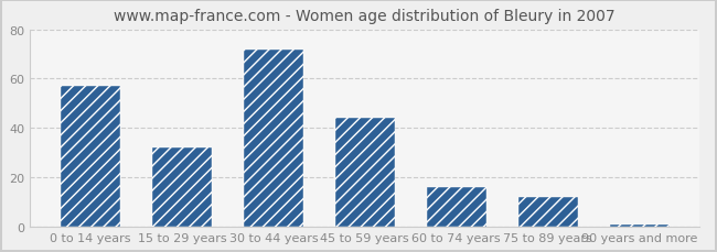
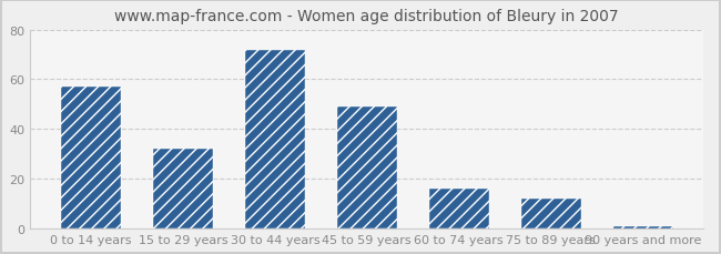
45 to 59 years: 44 -> 49
